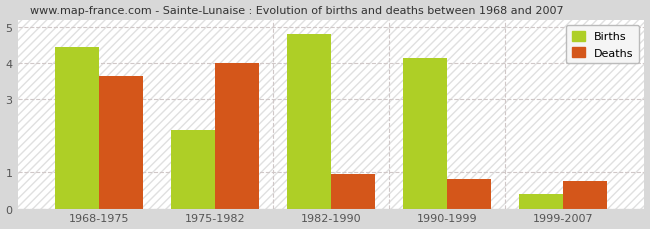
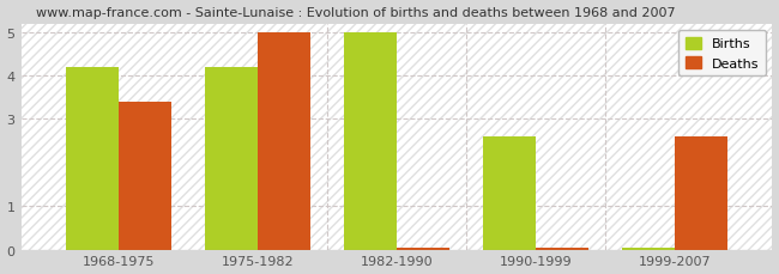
Births/1968-1975: 4.45 -> 4.20
Deaths/1968-1975: 3.65 -> 3.40
Births/1975-1982: 2.15 -> 4.20
Deaths/1975-1982: 4.00 -> 5.00
Births/1982-1990: 4.80 -> 5.00
Deaths/1982-1990: 0.95 -> 0.05
Births/1990-1999: 4.15 -> 2.60
Deaths/1990-1999: 0.80 -> 0.05
Births/1999-2007: 0.40 -> 0.05
Deaths/1999-2007: 0.75 -> 2.60
